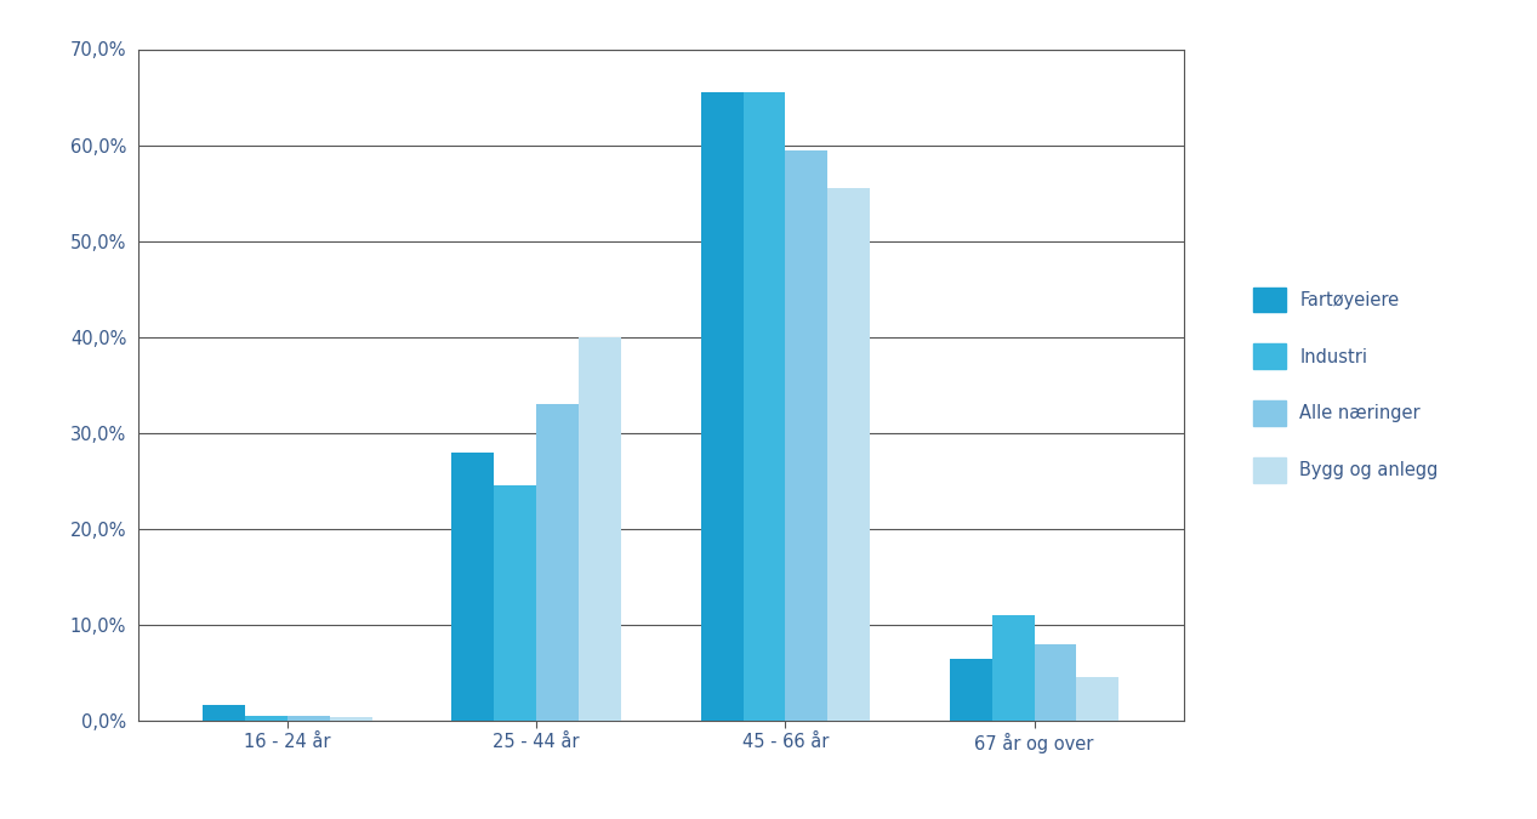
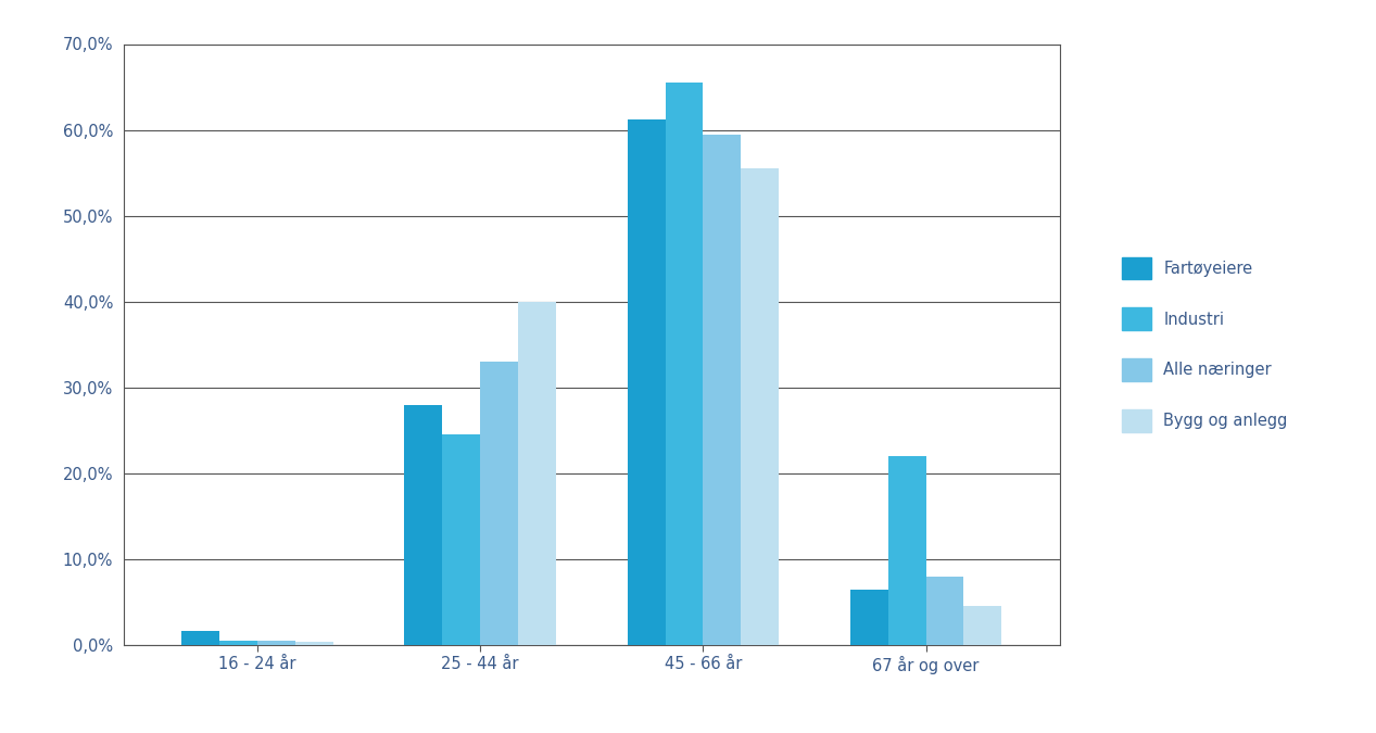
Fartøyeiere/45 - 66 år: 65,5% -> 61,2%
Industri/67 år og over: 11,0% -> 22,0%
